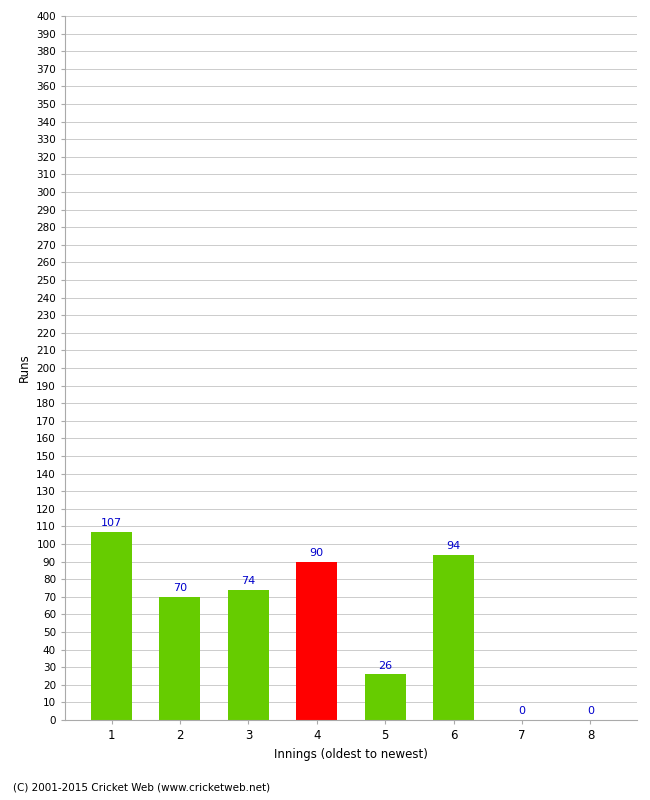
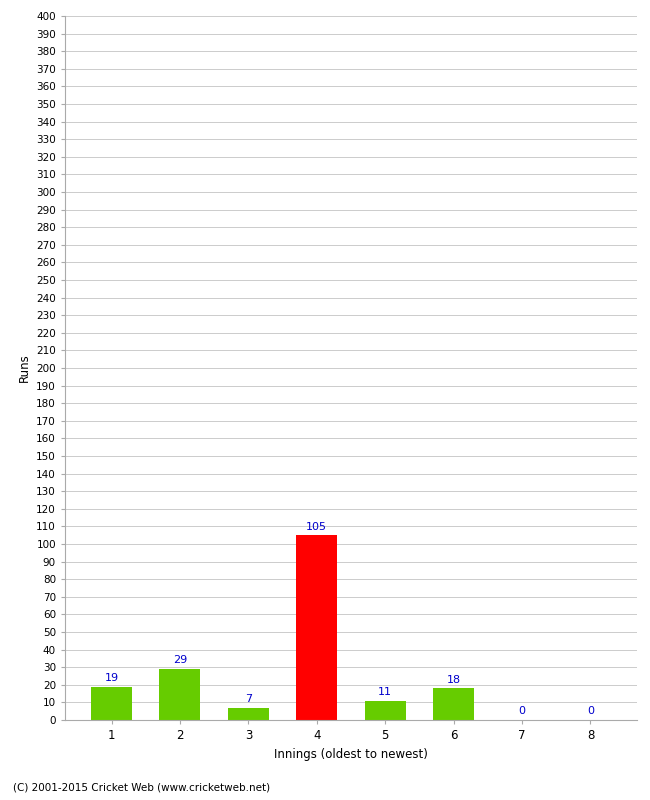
1: 107 -> 19
2: 70 -> 29
3: 74 -> 7
4: 90 -> 105
5: 26 -> 11
6: 94 -> 18
